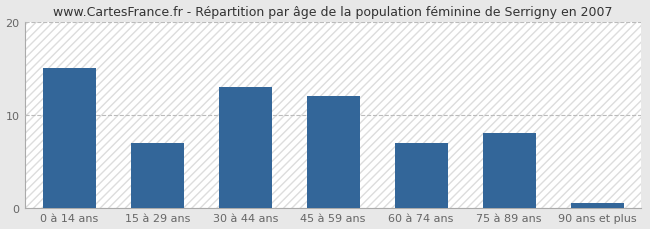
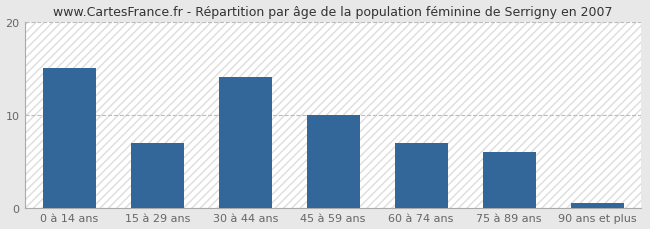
30 à 44 ans: 13.0 -> 14.0
45 à 59 ans: 12.0 -> 10.0
75 à 89 ans: 8.0 -> 6.0
